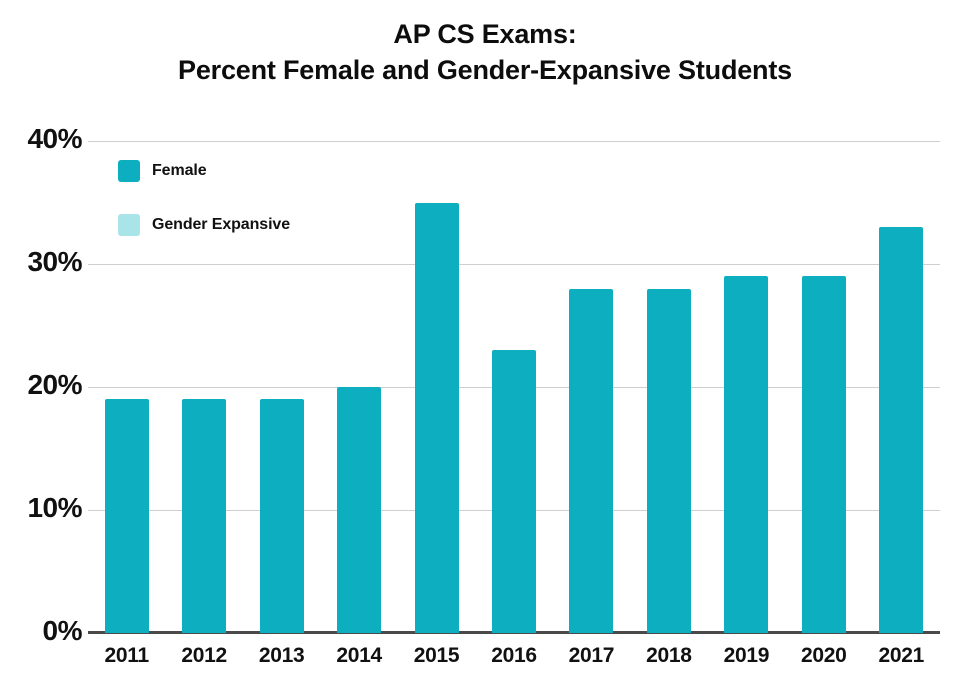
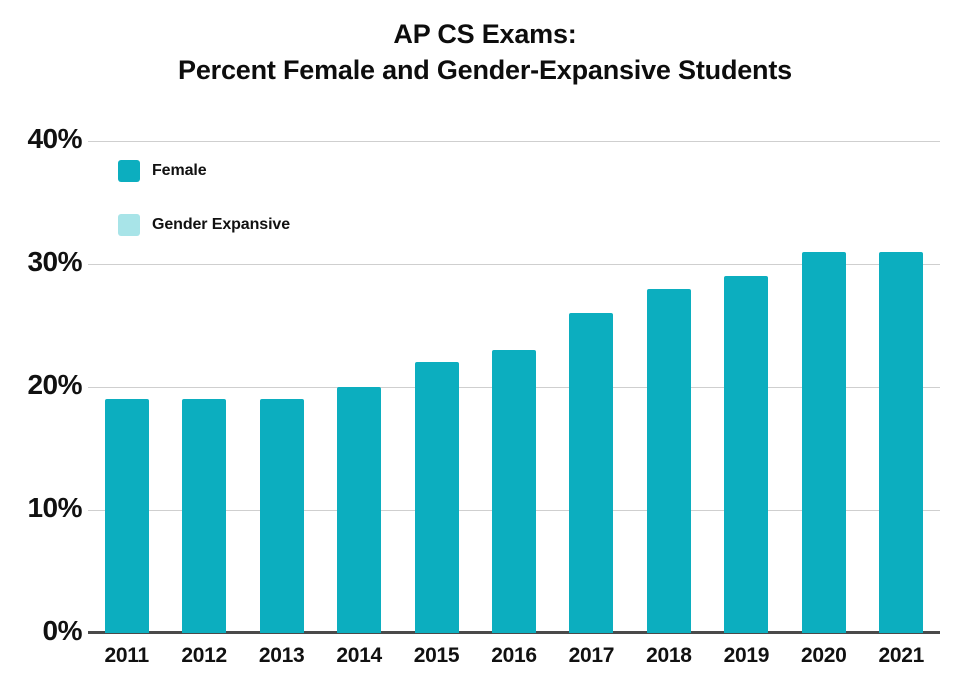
Female/2015: 35% -> 22%
Female/2017: 28% -> 26%
Female/2020: 29% -> 31%
Female/2021: 33% -> 31%
